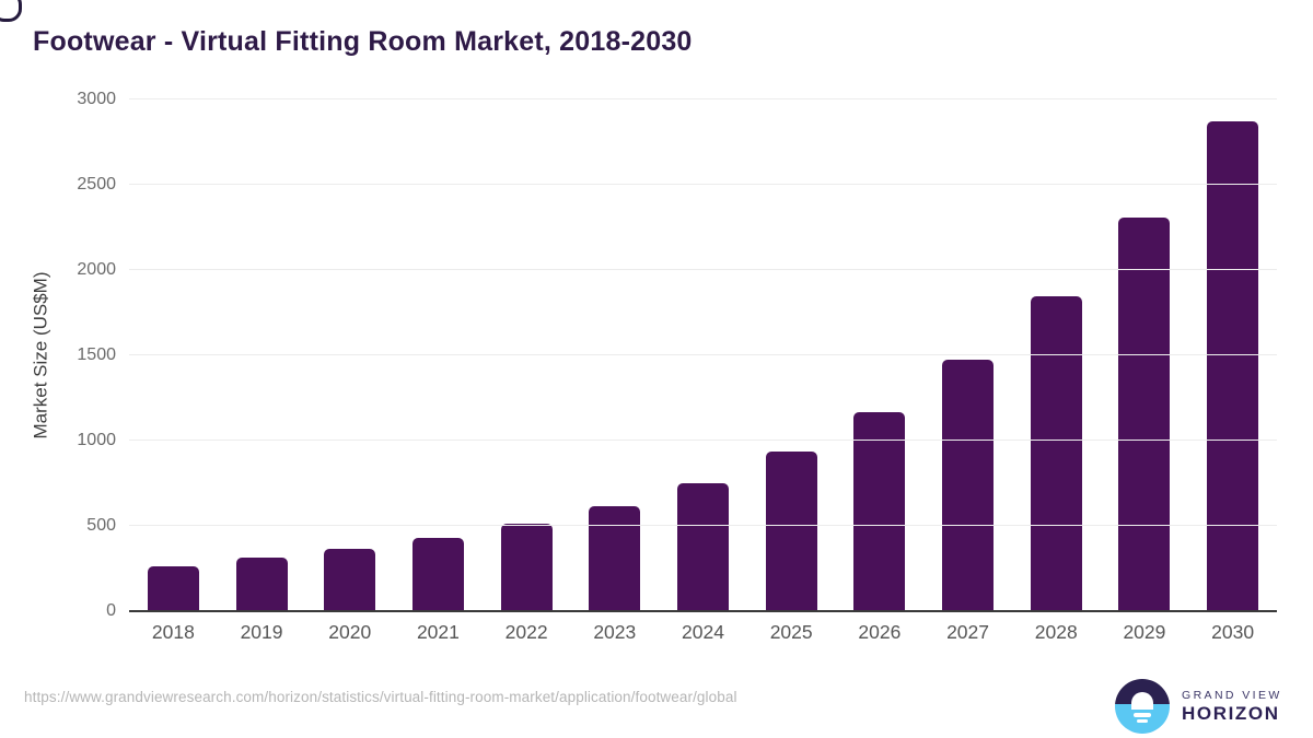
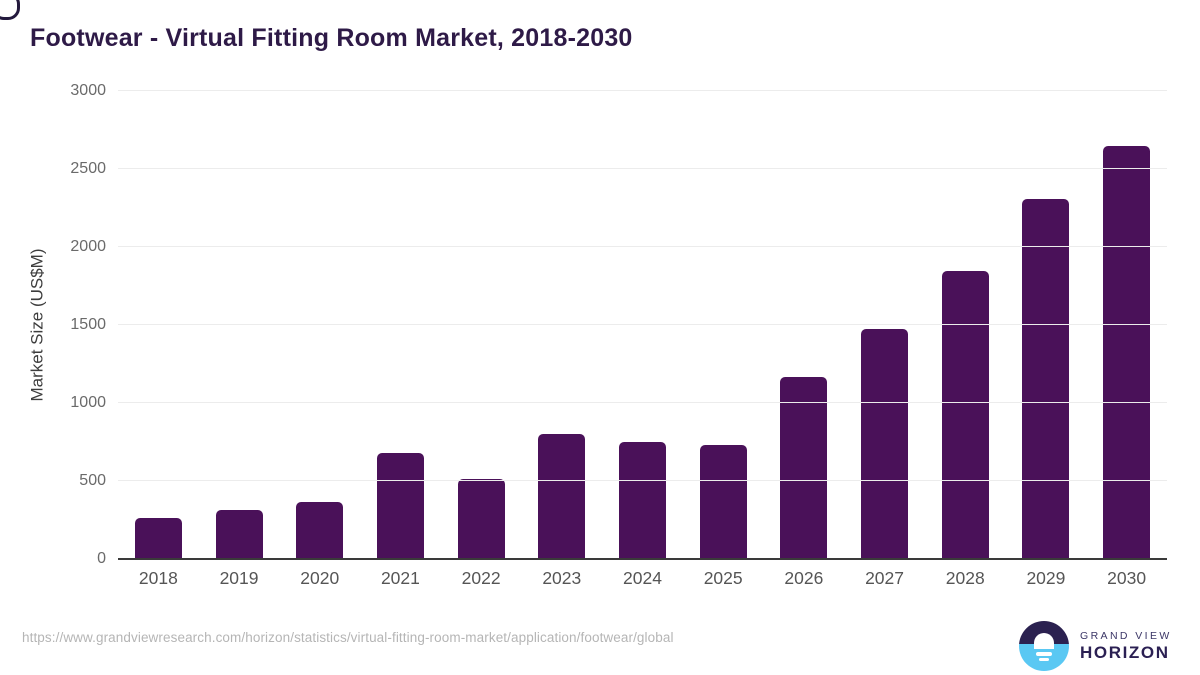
2021: 430 -> 680
2023: 620 -> 800
2025: 940 -> 730
2030: 2870 -> 2650
